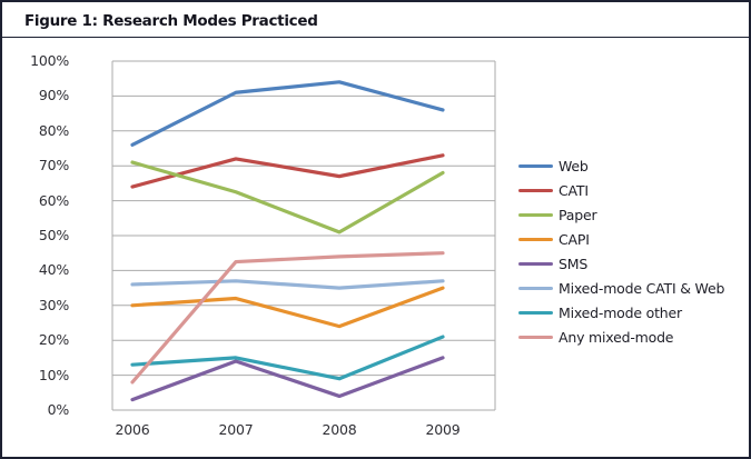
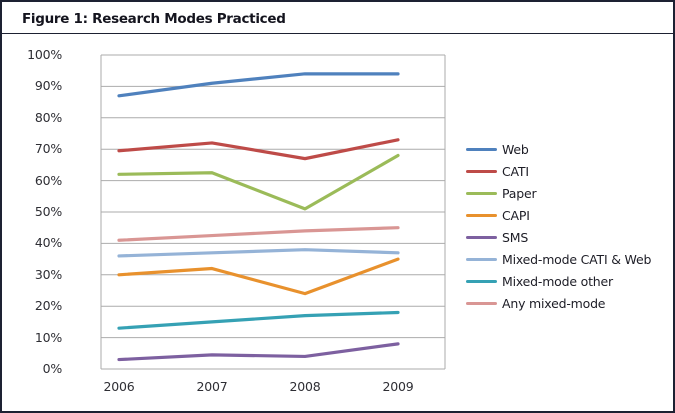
Web/2006: 76% -> 87%
CATI/2006: 64% -> 70%
Paper/2006: 71% -> 62%
Any mixed-mode/2006: 8% -> 41%
SMS/2007: 14% -> 4%
Mixed-mode CATI & Web/2008: 35% -> 38%
Mixed-mode other/2008: 9% -> 17%
Web/2009: 86% -> 94%
SMS/2009: 15% -> 8%
Mixed-mode other/2009: 21% -> 18%
